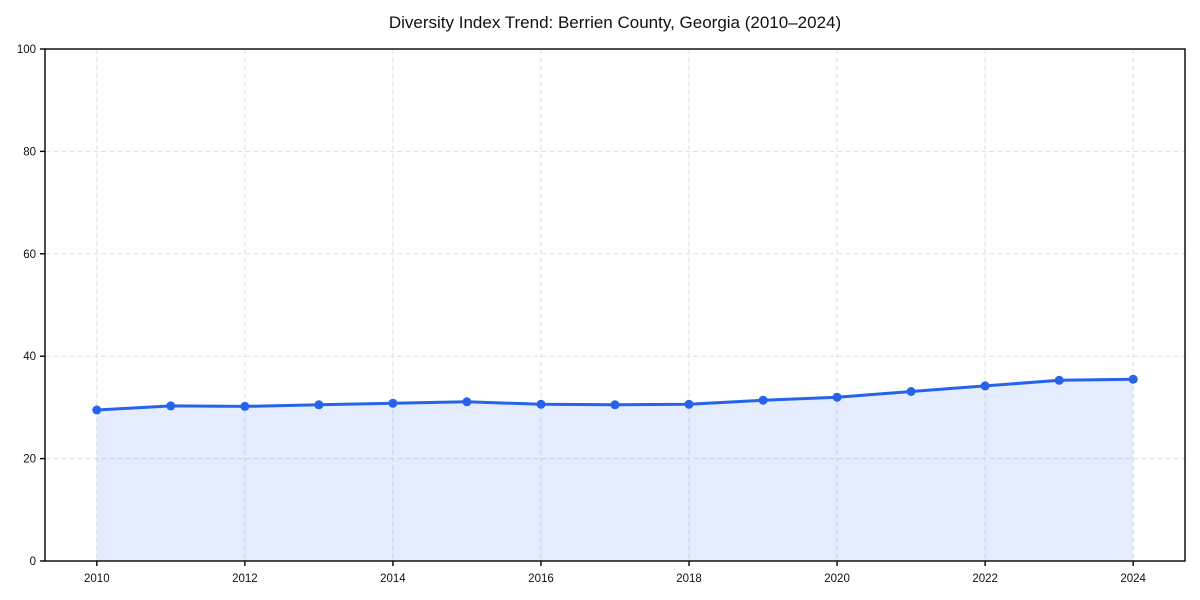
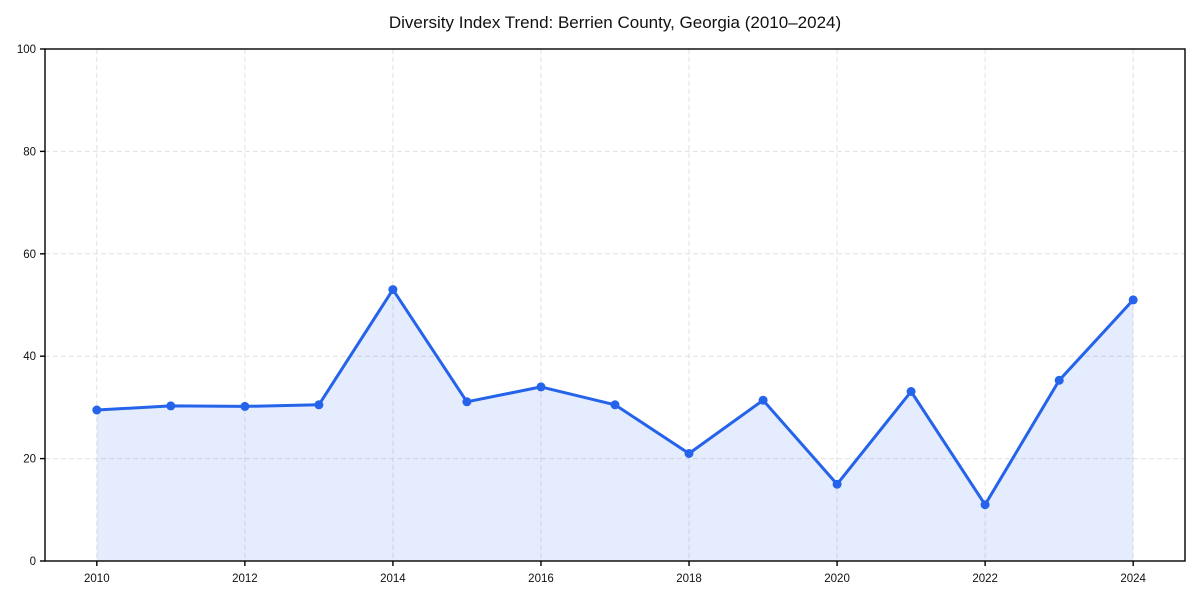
2014: 31 -> 53
2016: 31 -> 34
2018: 31 -> 21
2020: 32 -> 15
2022: 34 -> 11
2024: 36 -> 51
